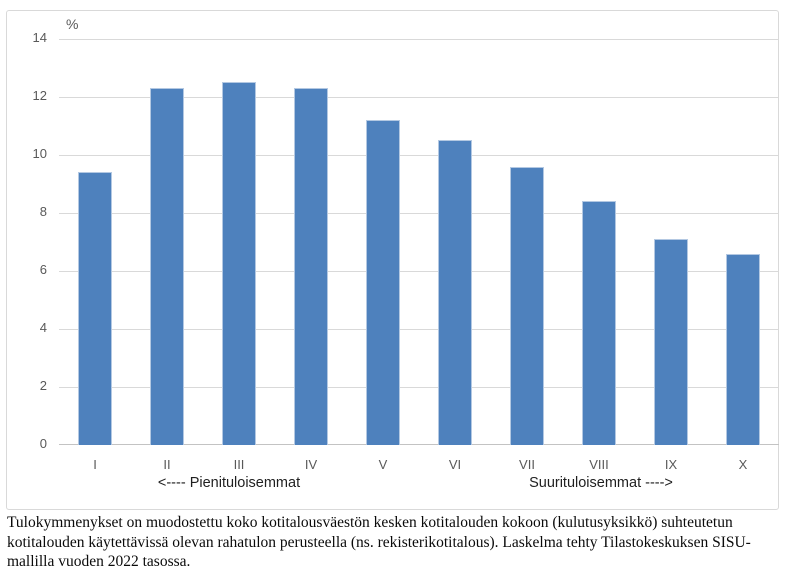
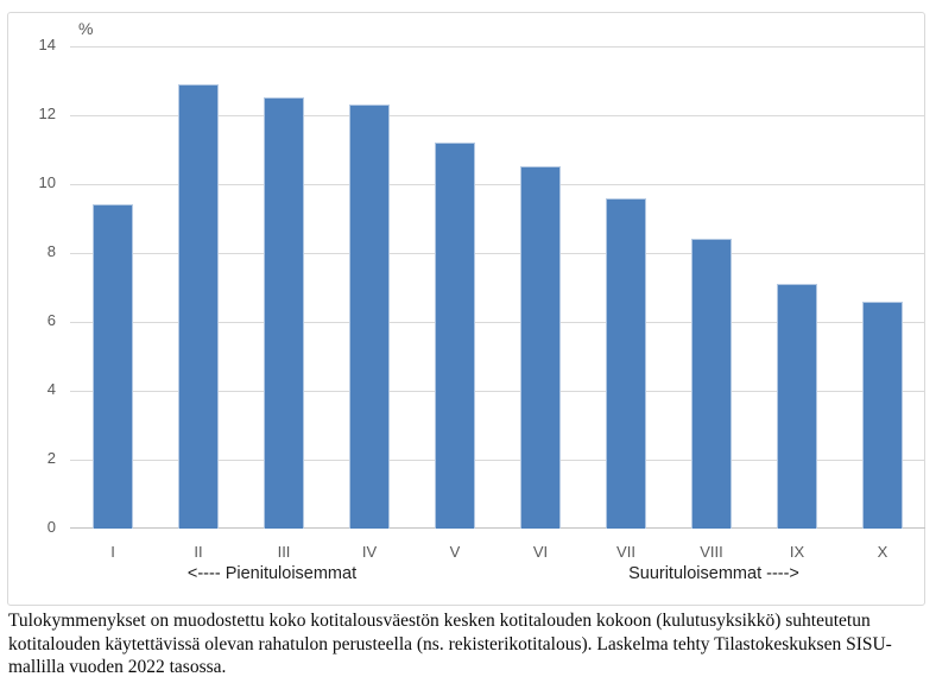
II: 12.3 -> 12.9
